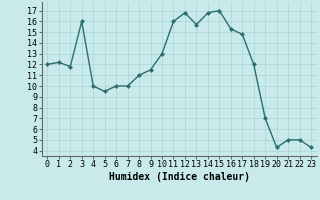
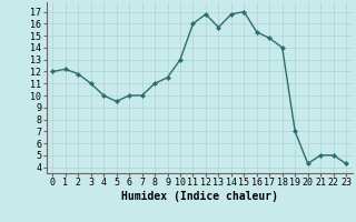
3: 16.0 -> 11.0
18: 12.0 -> 14.0
